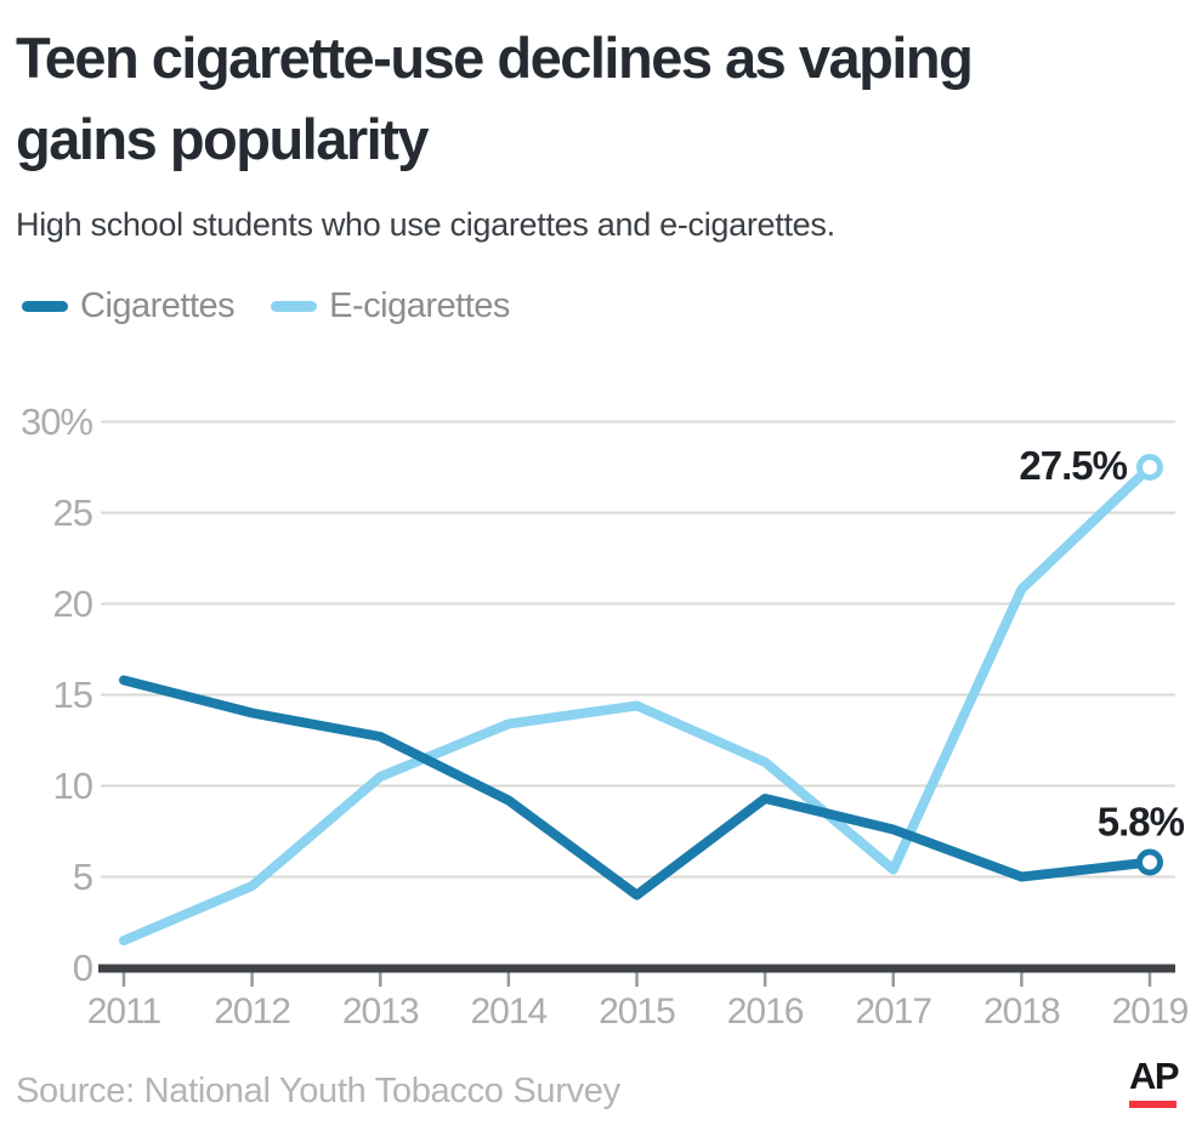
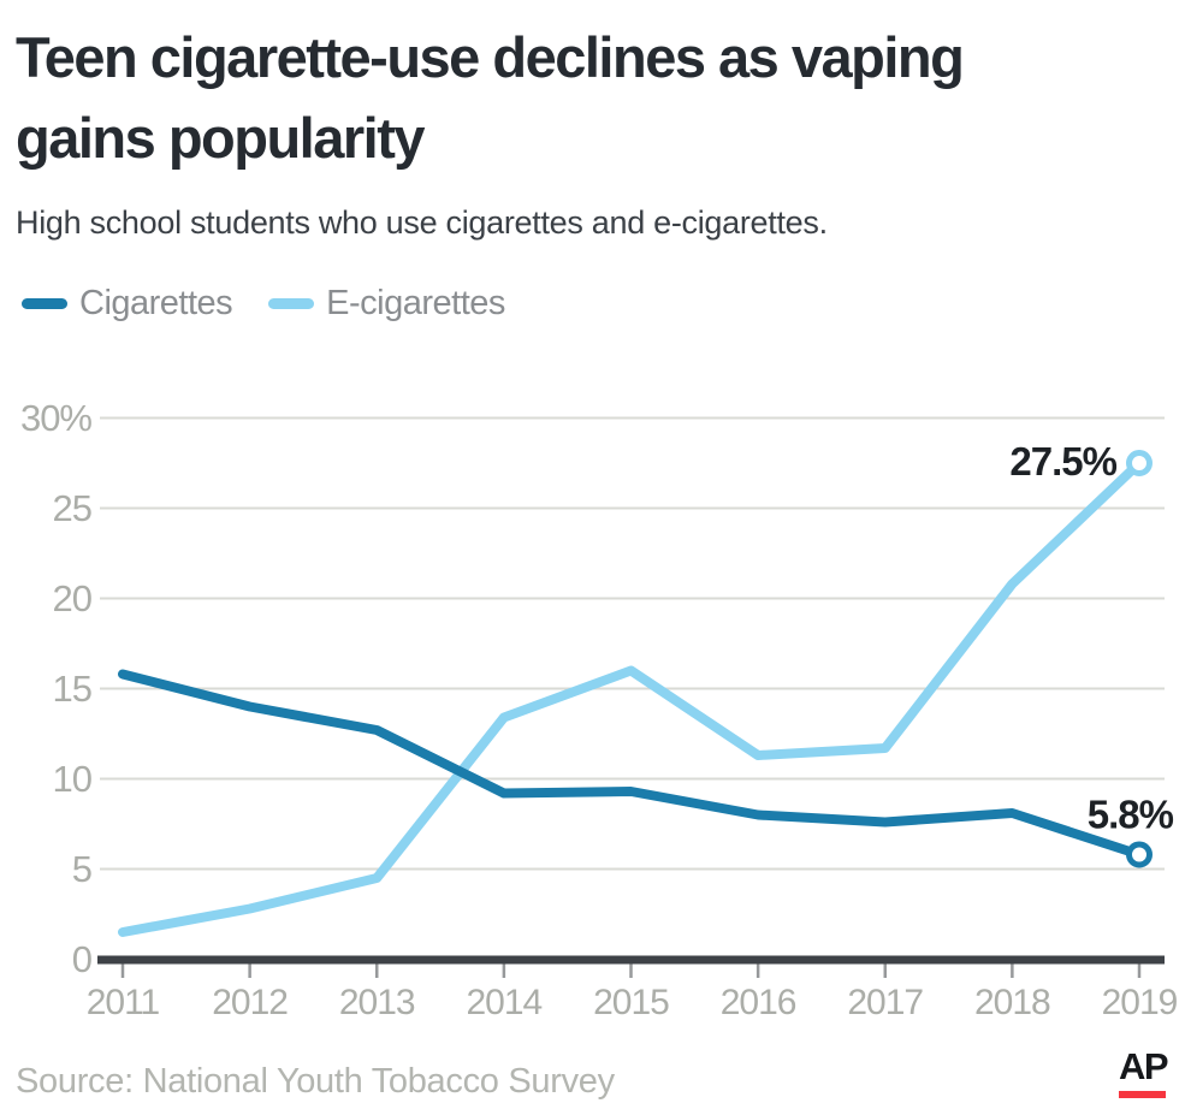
E-cigarettes/2012: 4.5% -> 2.8%
E-cigarettes/2013: 10.5% -> 4.5%
Cigarettes/2015: 4.0% -> 9.3%
E-cigarettes/2015: 14.4% -> 16.0%
Cigarettes/2016: 9.3% -> 8.0%
E-cigarettes/2017: 5.4% -> 11.7%
Cigarettes/2018: 5.0% -> 8.1%
